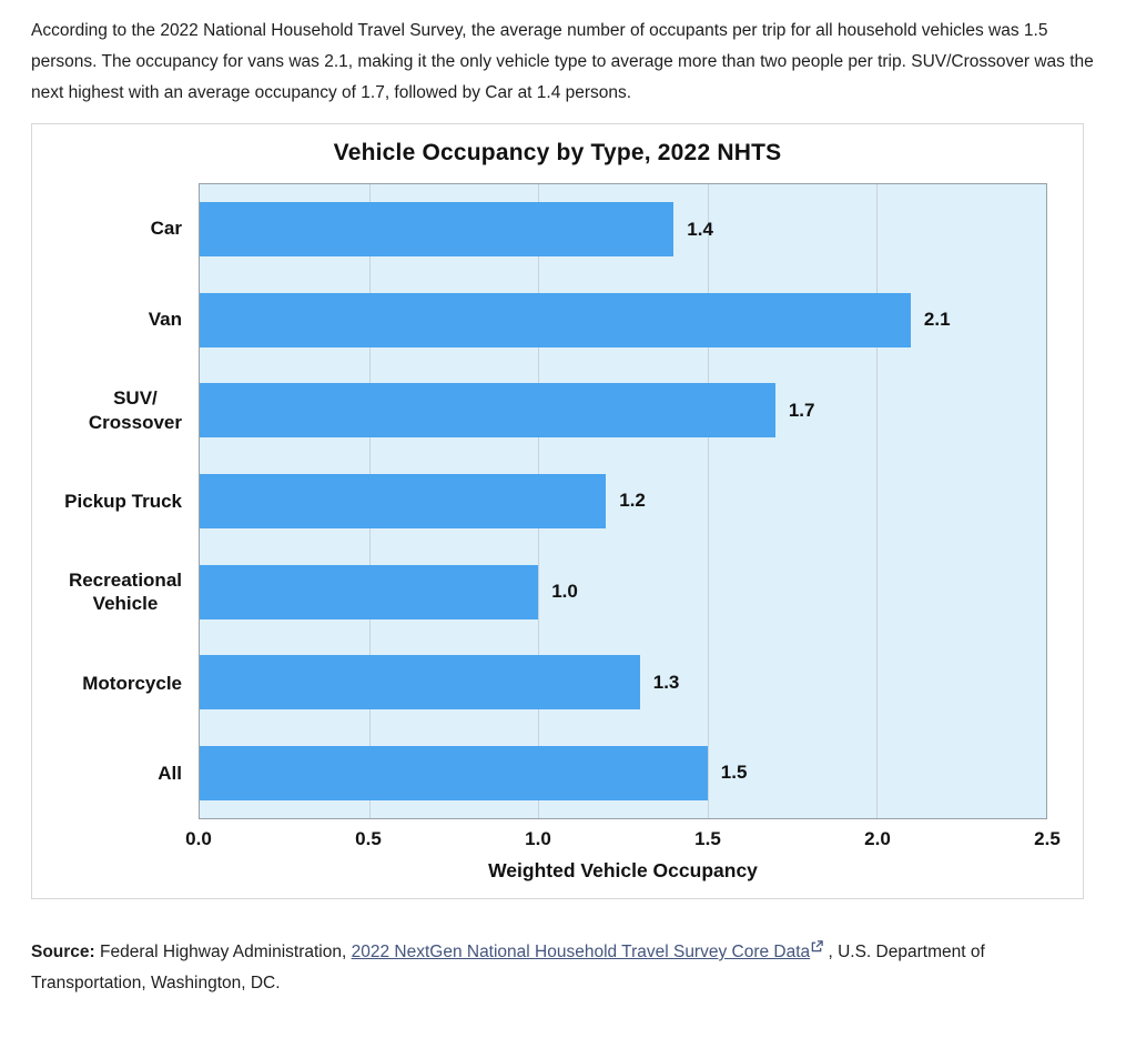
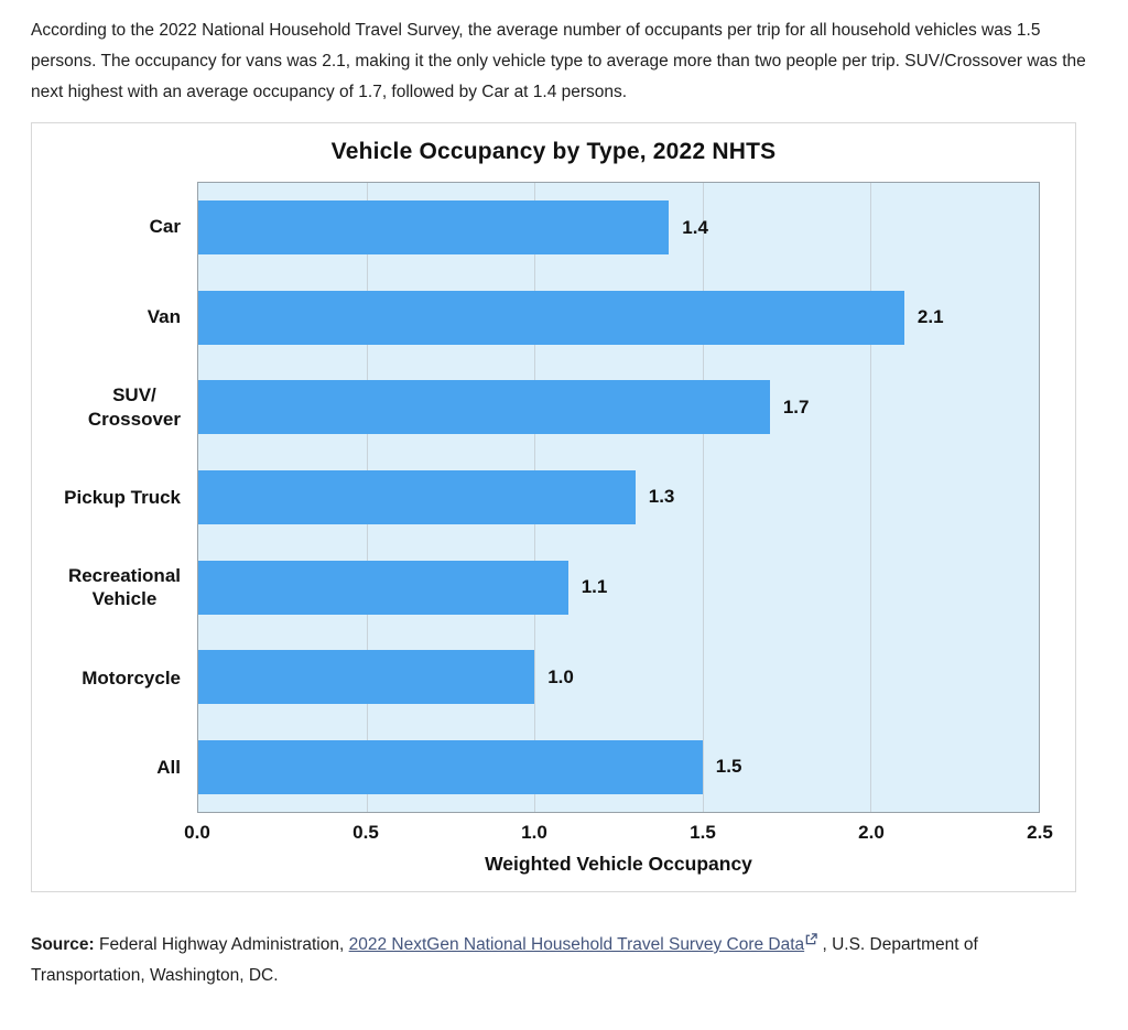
Pickup Truck: 1.2 -> 1.3
Recreational Vehicle: 1.0 -> 1.1
Motorcycle: 1.3 -> 1.0
